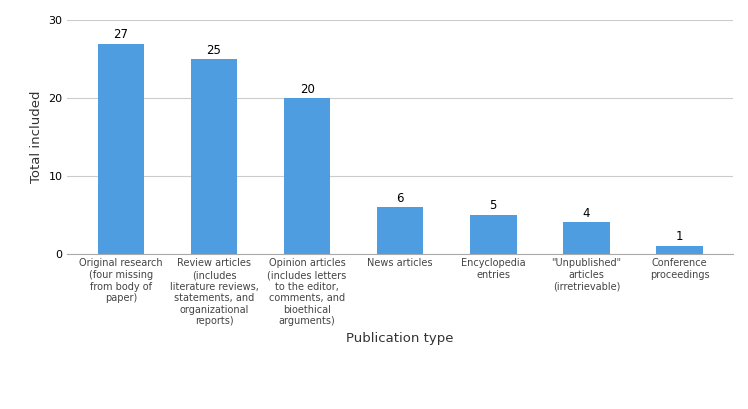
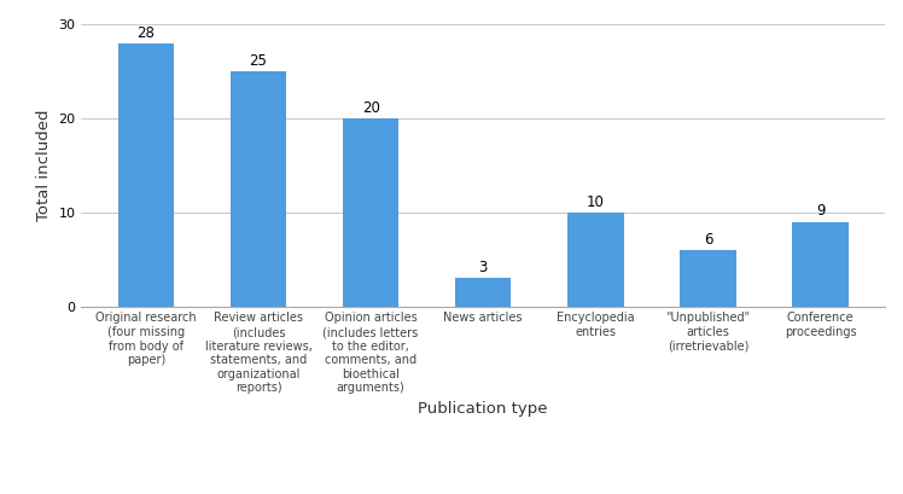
Original research (four missing from body of paper): 27 -> 28
News articles: 6 -> 3
Encyclopedia entries: 5 -> 10
"Unpublished" articles (irretrievable): 4 -> 6
Conference proceedings: 1 -> 9
